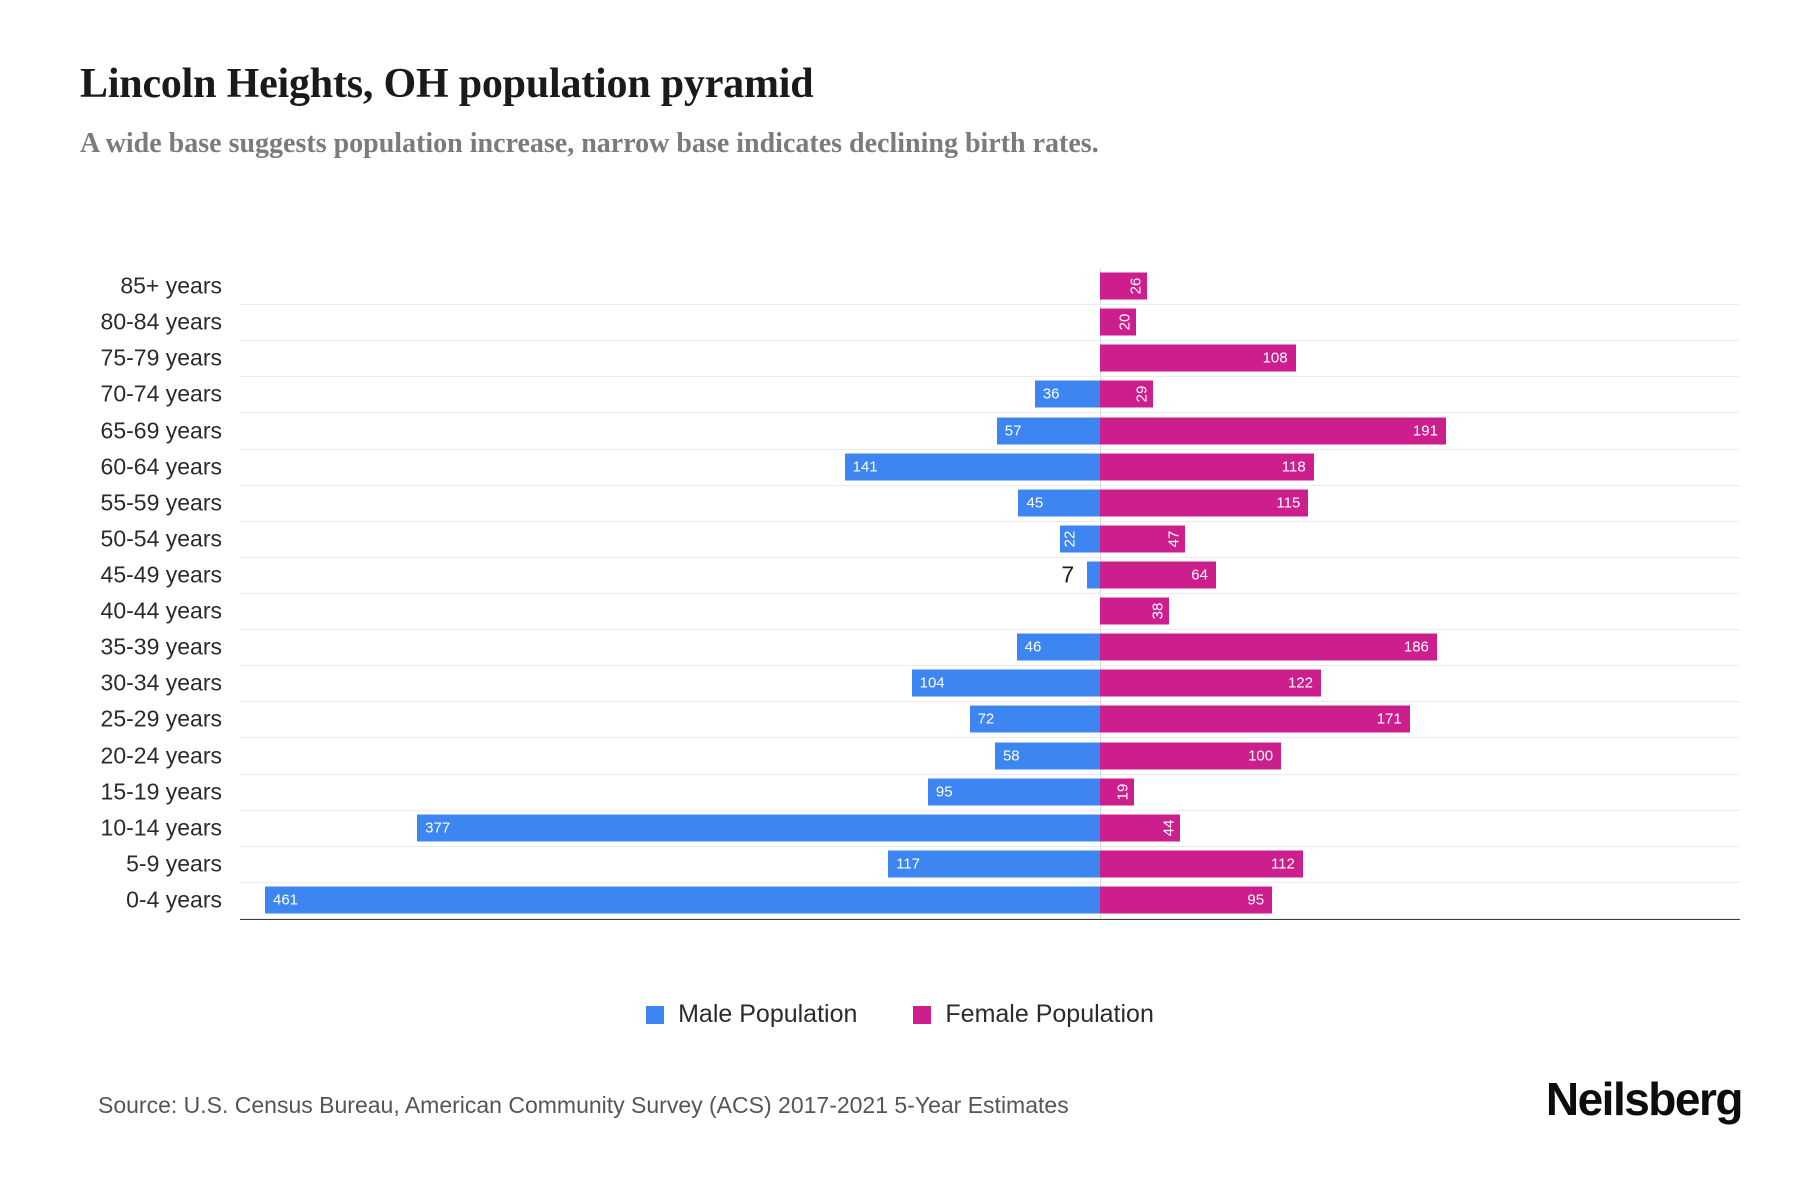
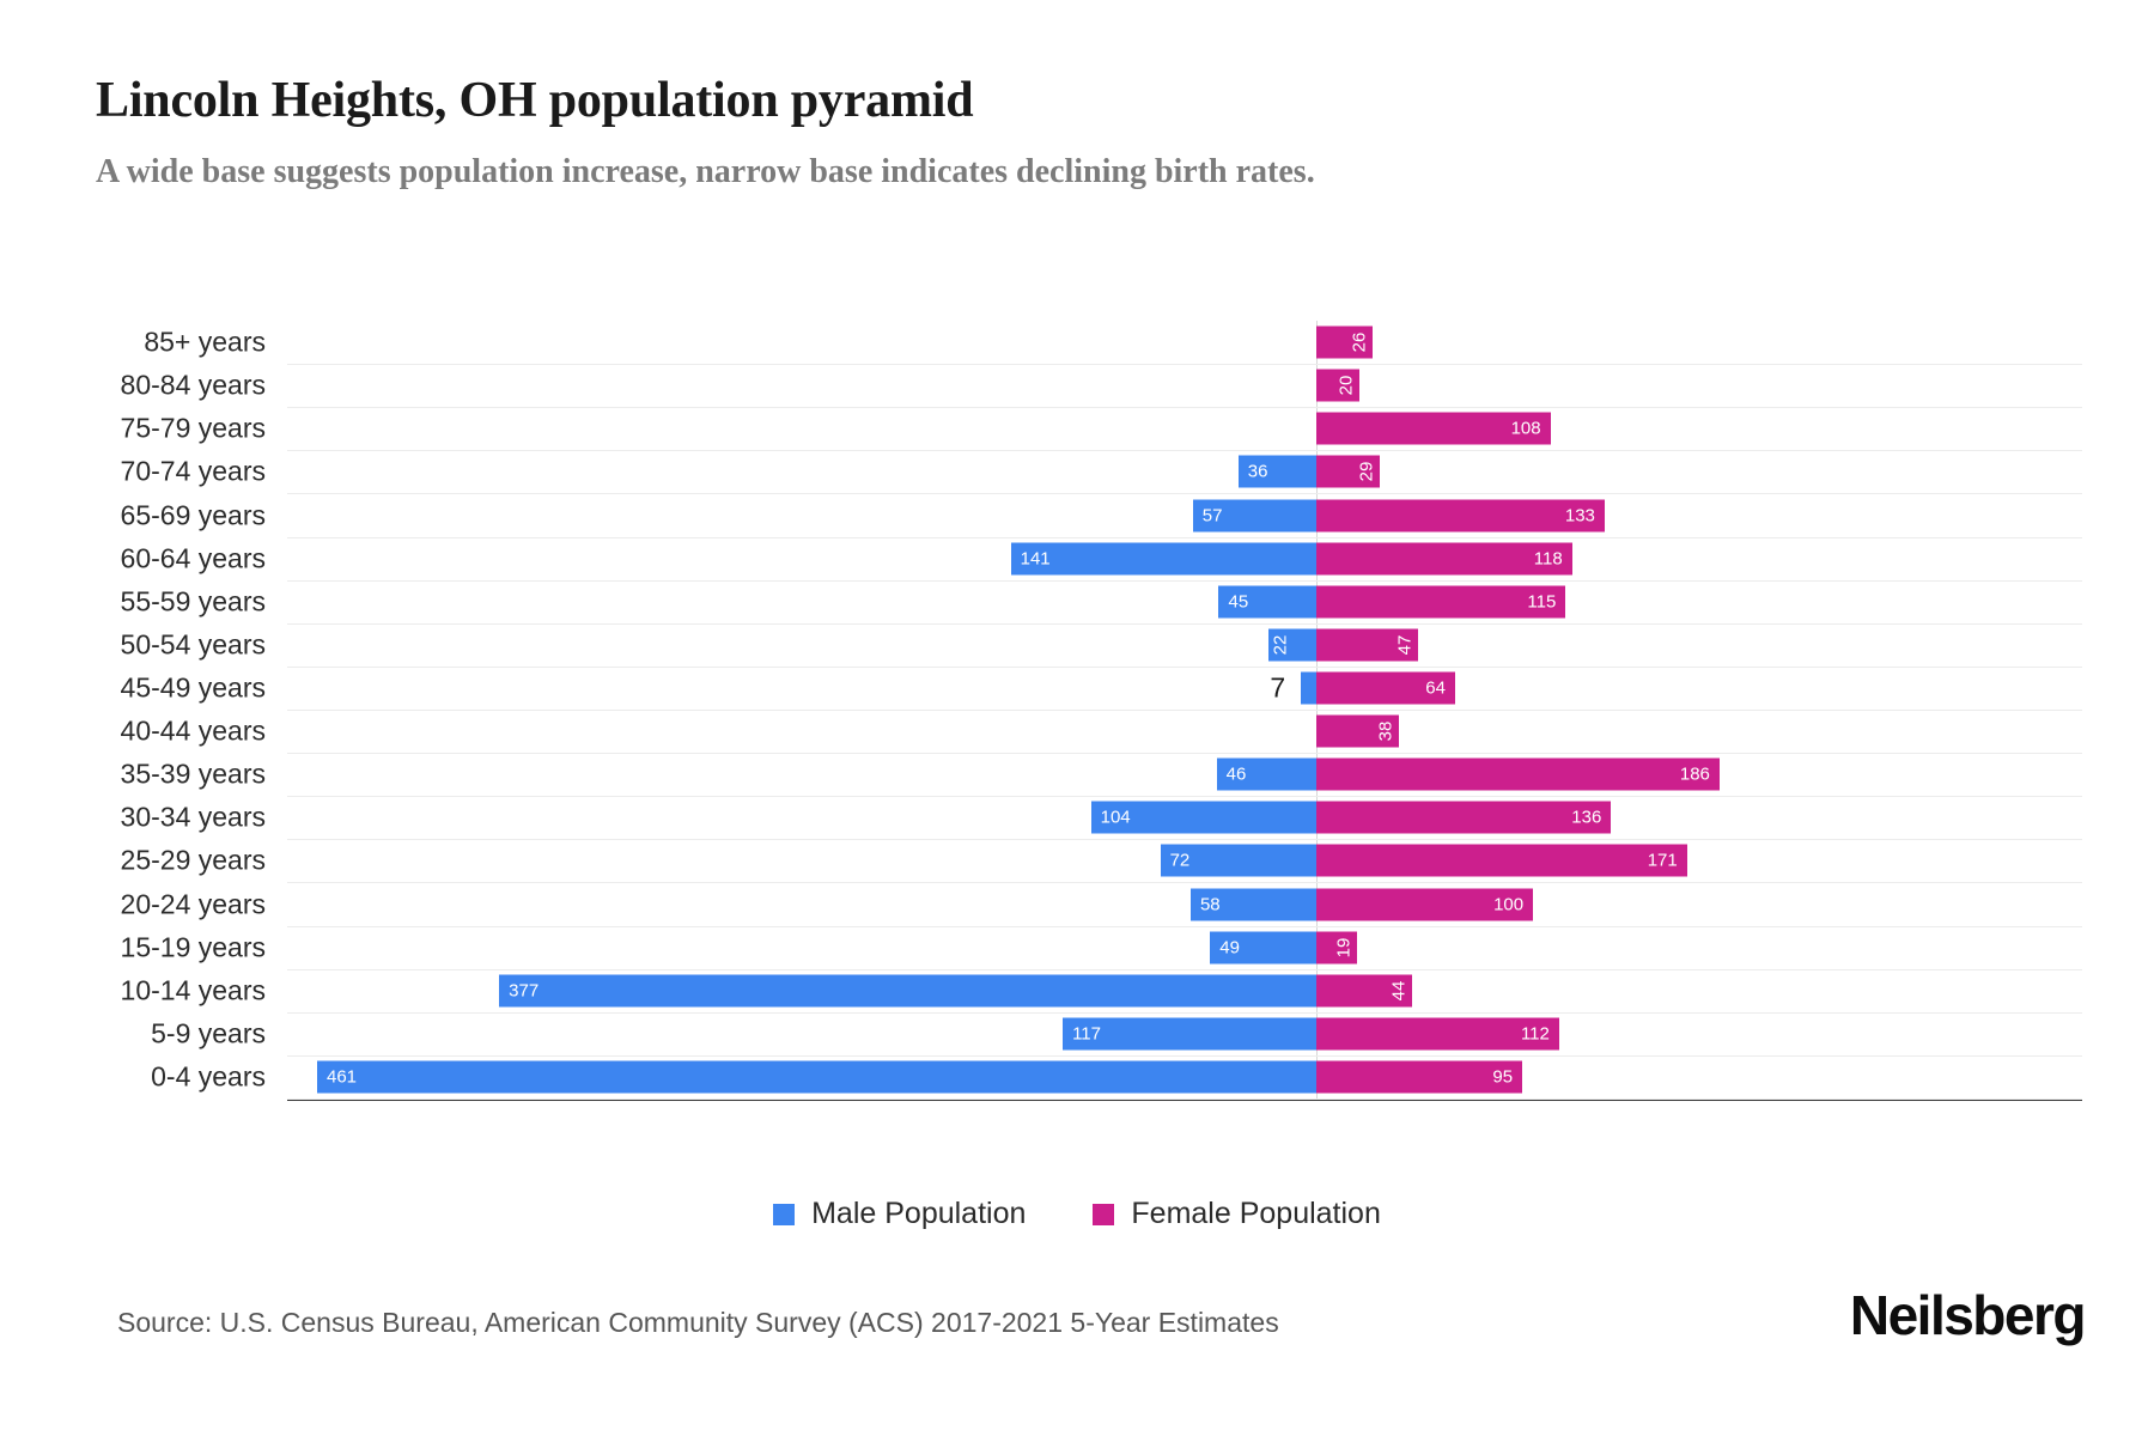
Female Population/65-69 years: 191 -> 133
Female Population/30-34 years: 122 -> 136
Male Population/15-19 years: 95 -> 49
